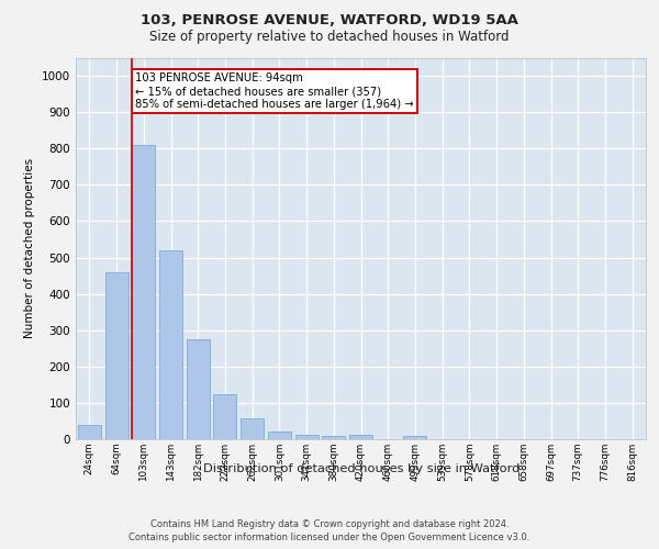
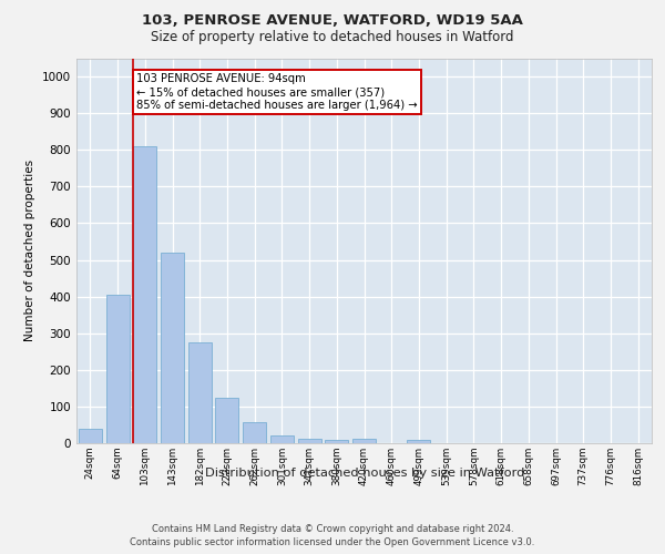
64sqm: 460 -> 405
